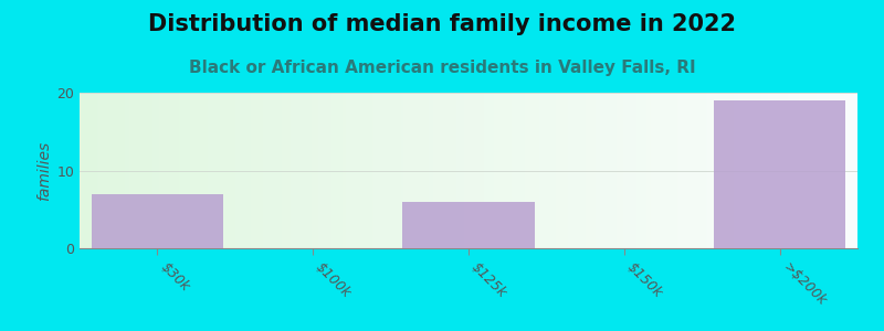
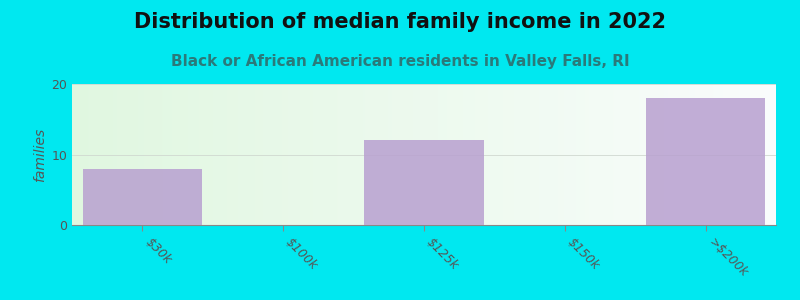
$30k: 7 -> 8
$125k: 6 -> 12
>$200k: 19 -> 18
